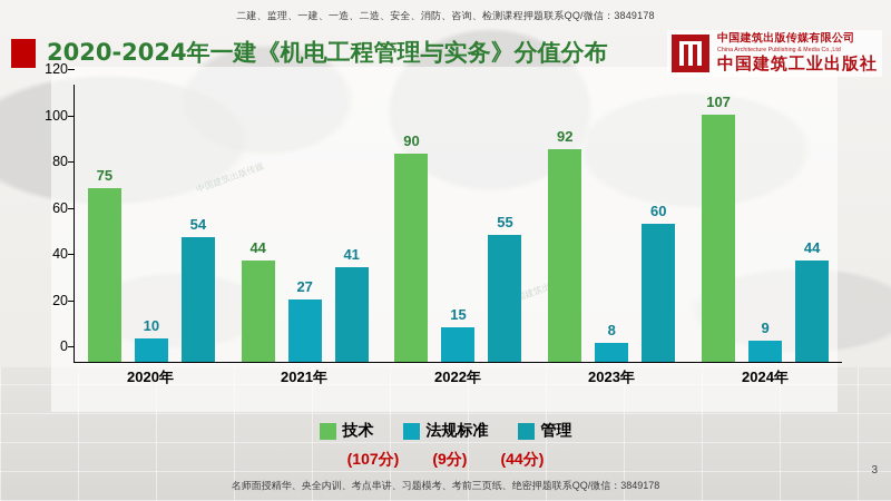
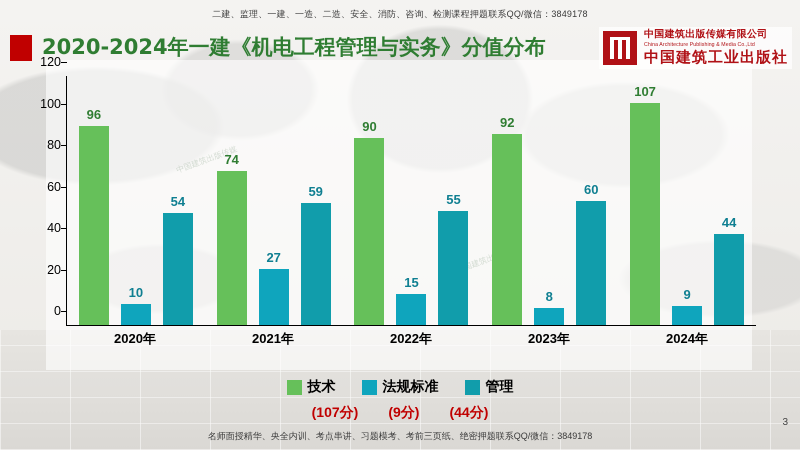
技术/2020年: 75 -> 96
技术/2021年: 44 -> 74
管理/2021年: 41 -> 59
